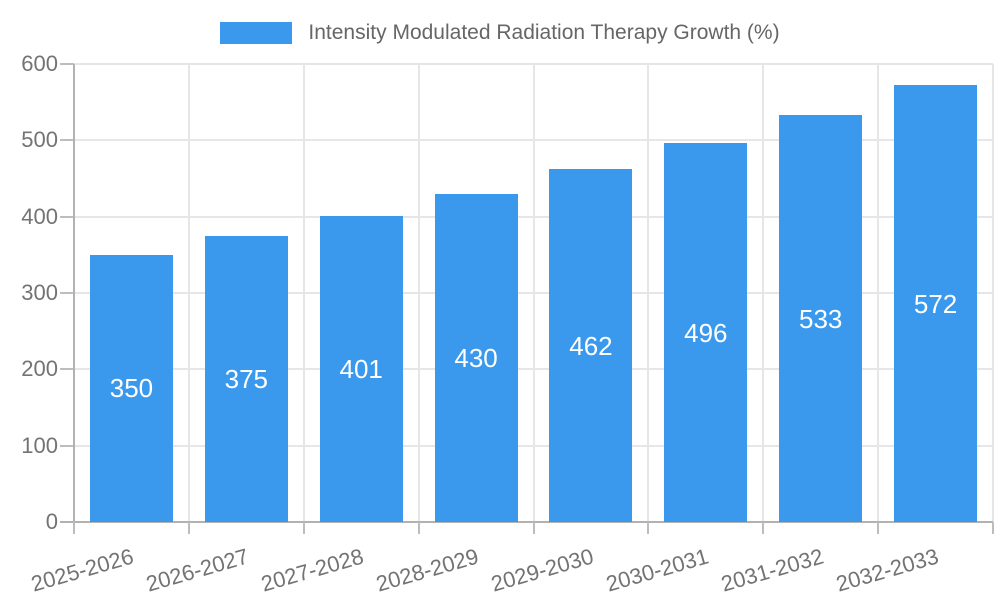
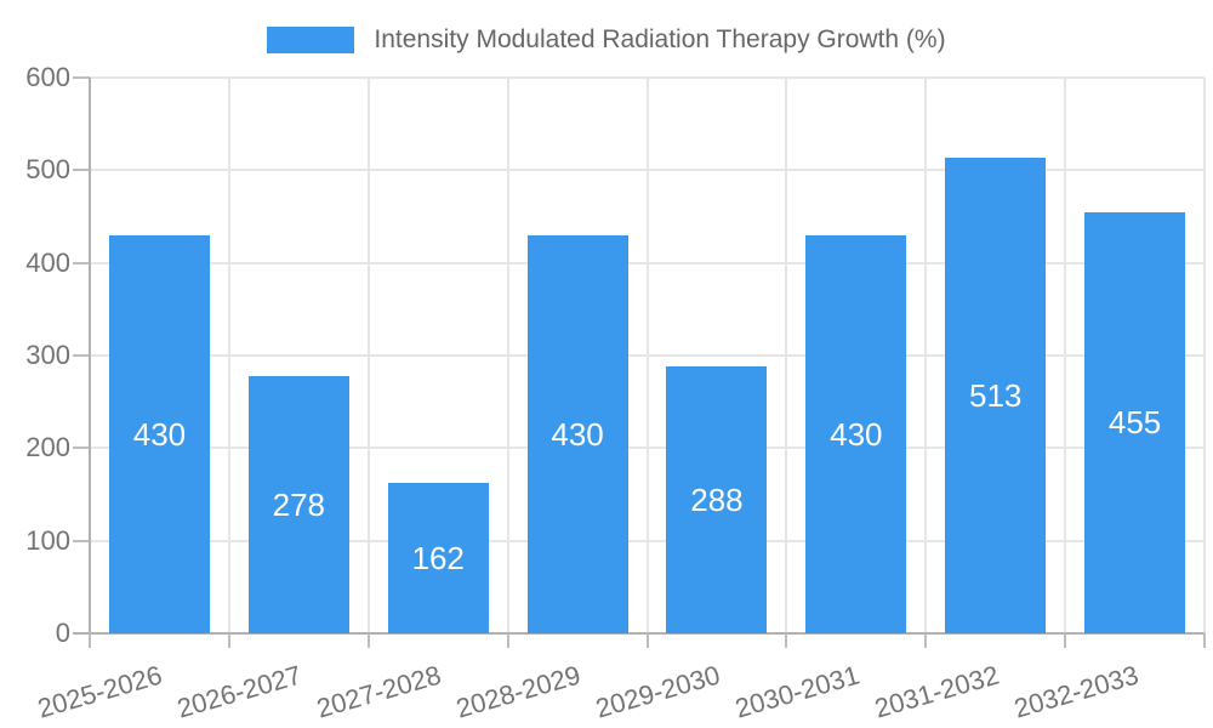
2025-2026: 350 -> 430
2026-2027: 375 -> 278
2027-2028: 401 -> 162
2029-2030: 462 -> 288
2030-2031: 496 -> 430
2031-2032: 533 -> 513
2032-2033: 572 -> 455
